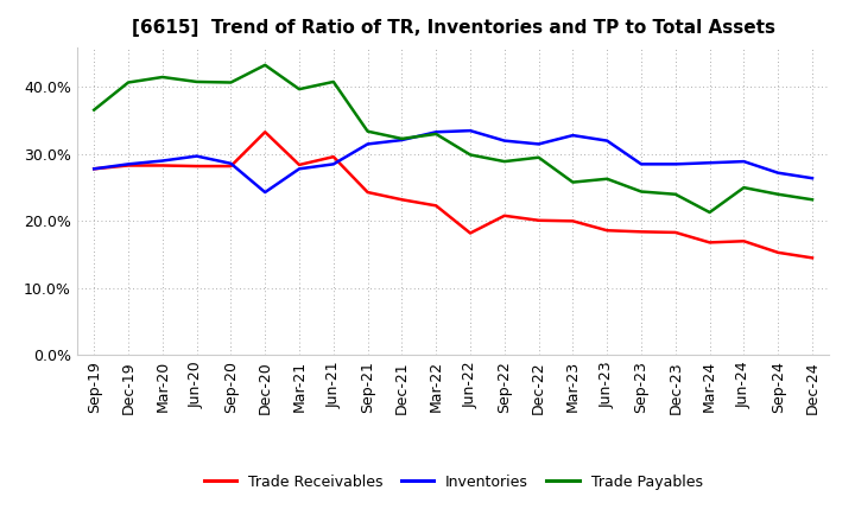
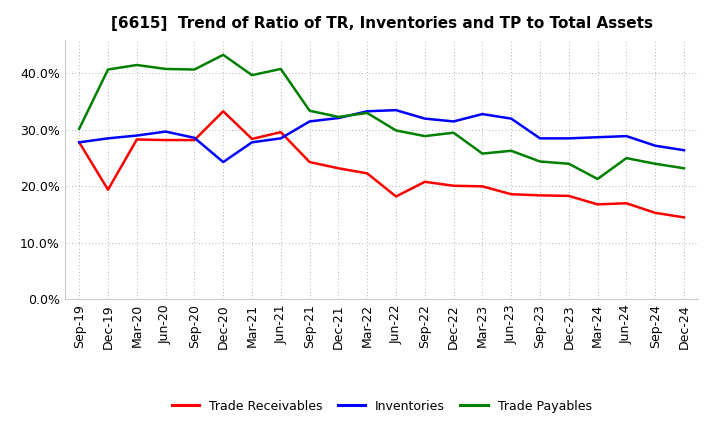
Trade Payables/Sep-19: 36.6% -> 30.2%
Trade Receivables/Dec-19: 28.3% -> 19.4%
